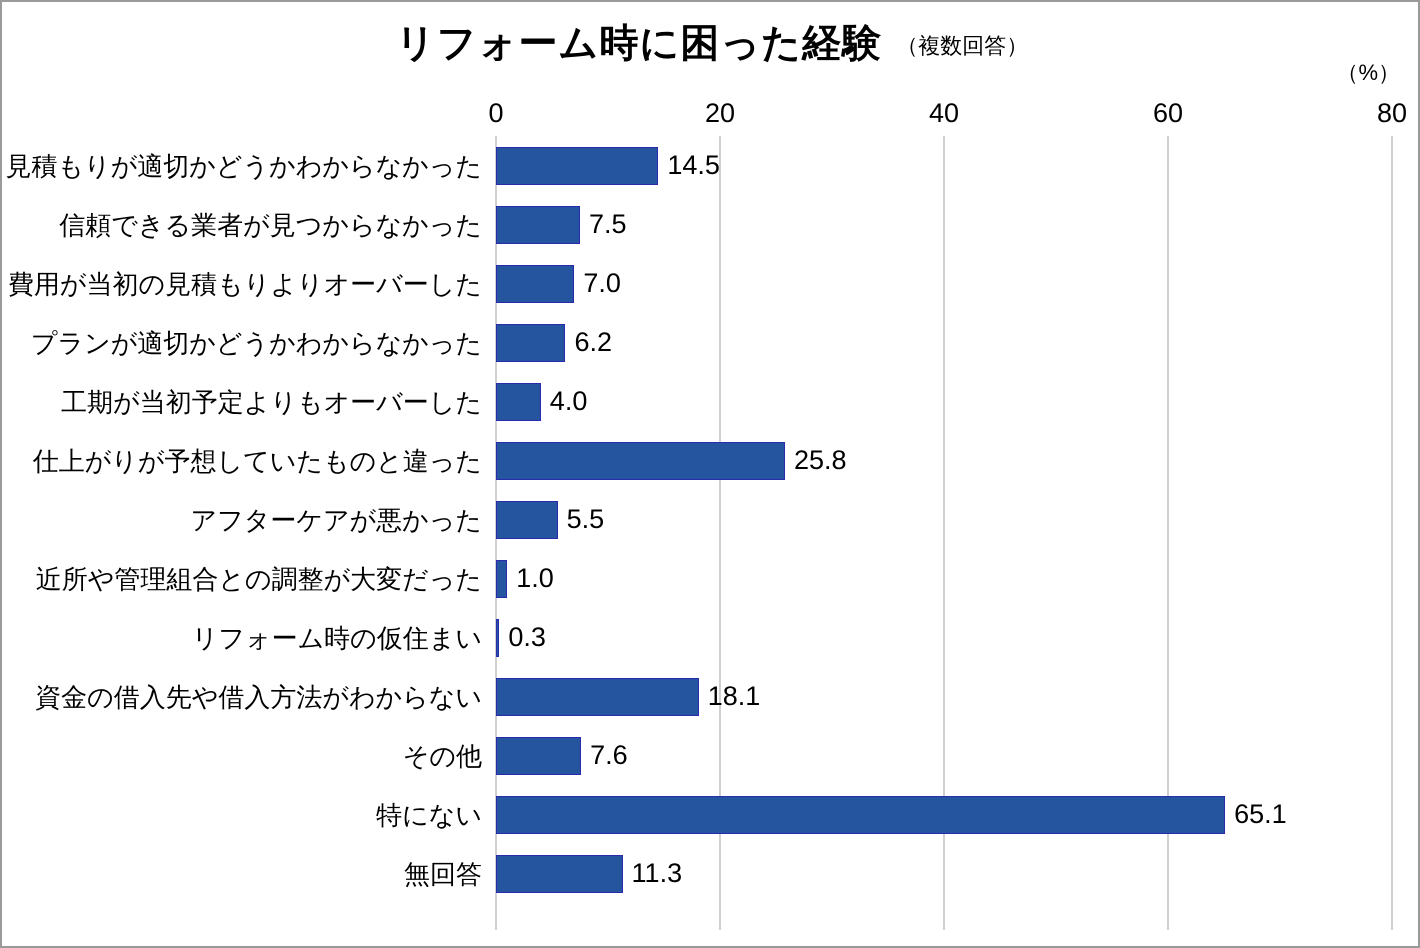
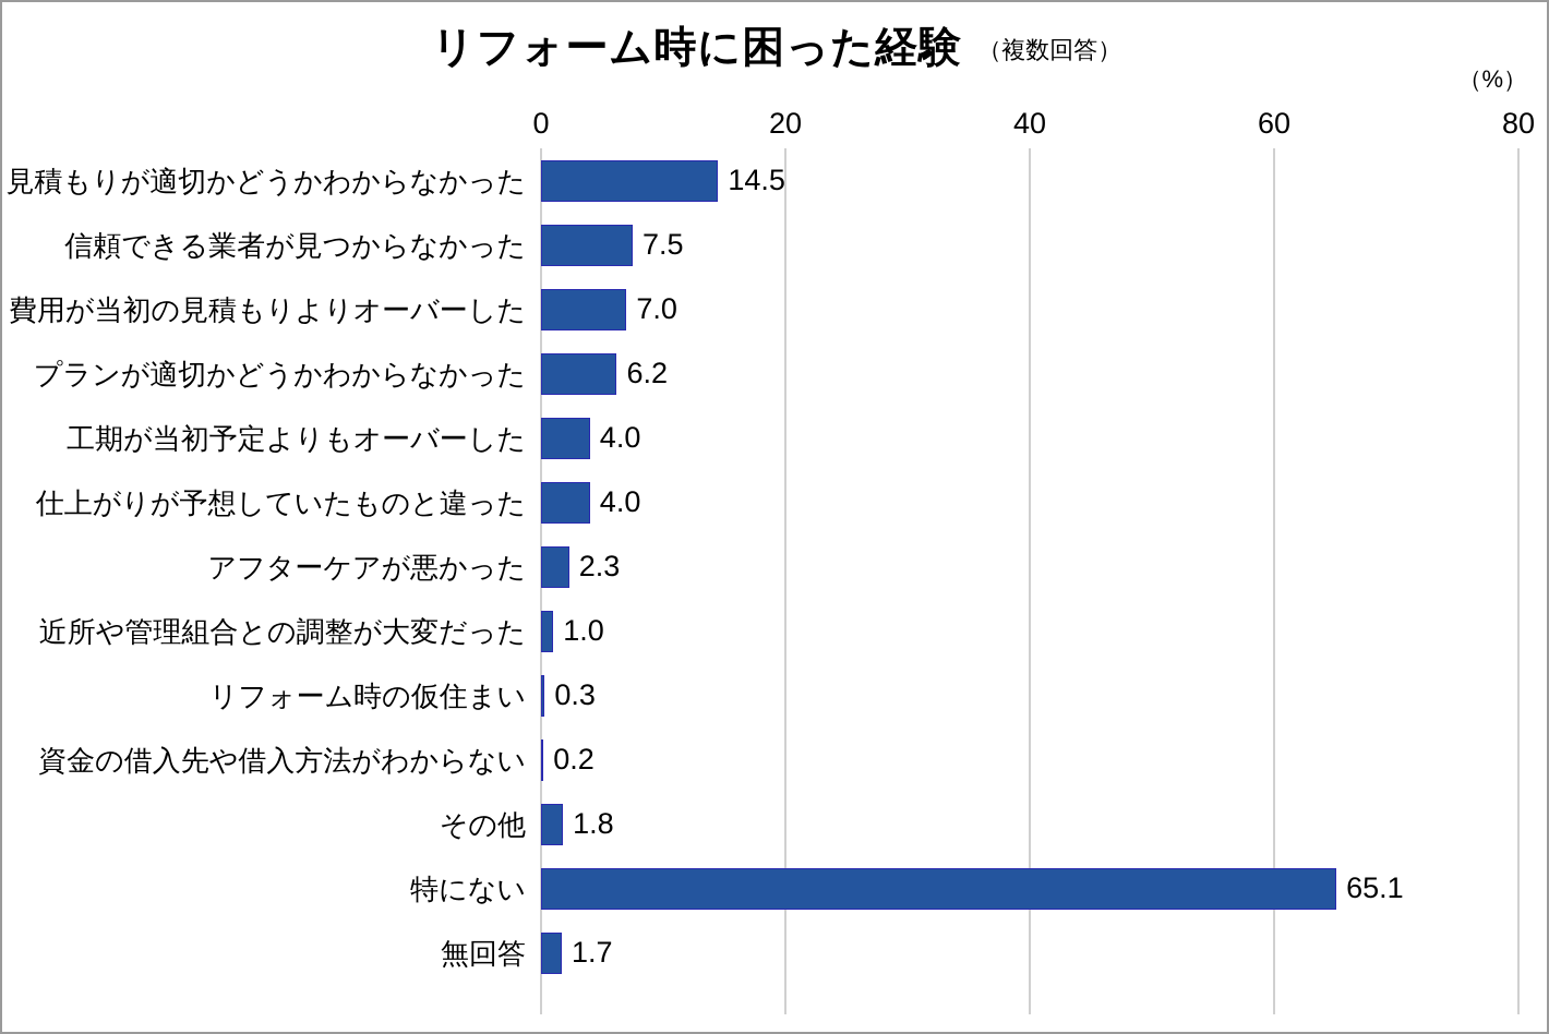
仕上がりが予想していたものと違った: 25.8 -> 4.0
アフターケアが悪かった: 5.5 -> 2.3
資金の借入先や借入方法がわからない: 18.1 -> 0.2
その他: 7.6 -> 1.8
無回答: 11.3 -> 1.7
